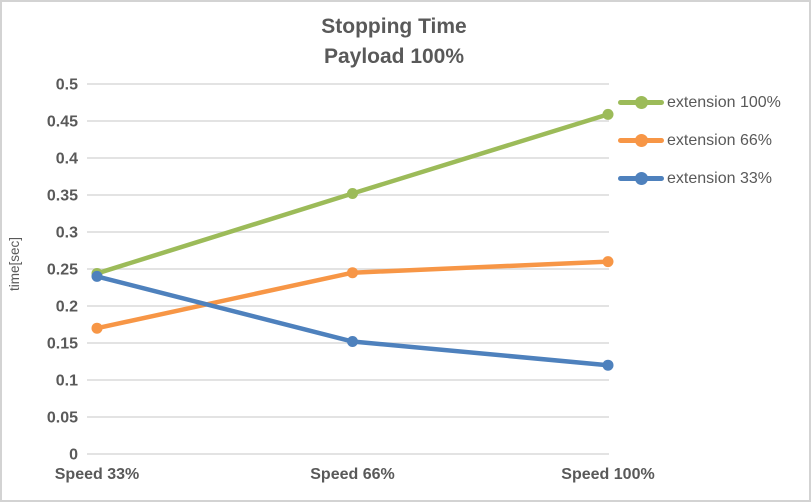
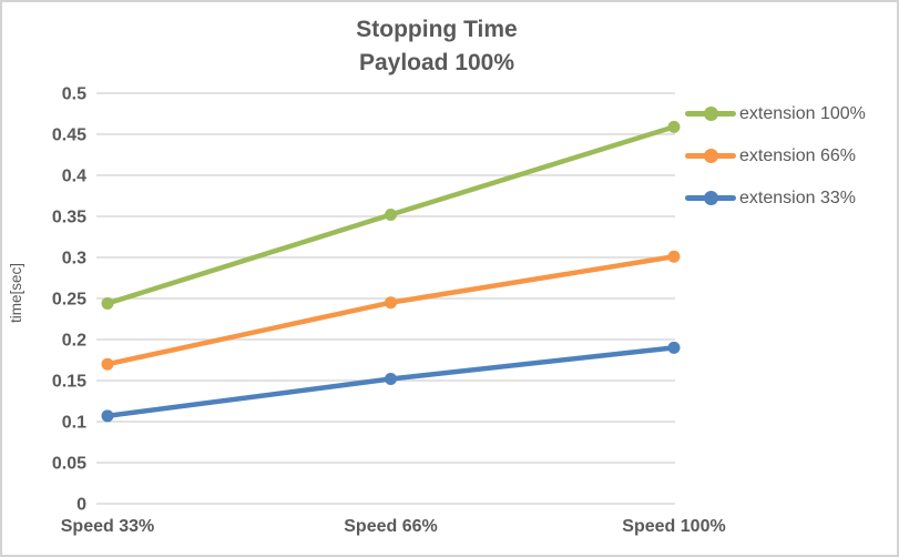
extension 33%/Speed 33%: 0.24 -> 0.11
extension 66%/Speed 100%: 0.26 -> 0.30
extension 33%/Speed 100%: 0.12 -> 0.19
